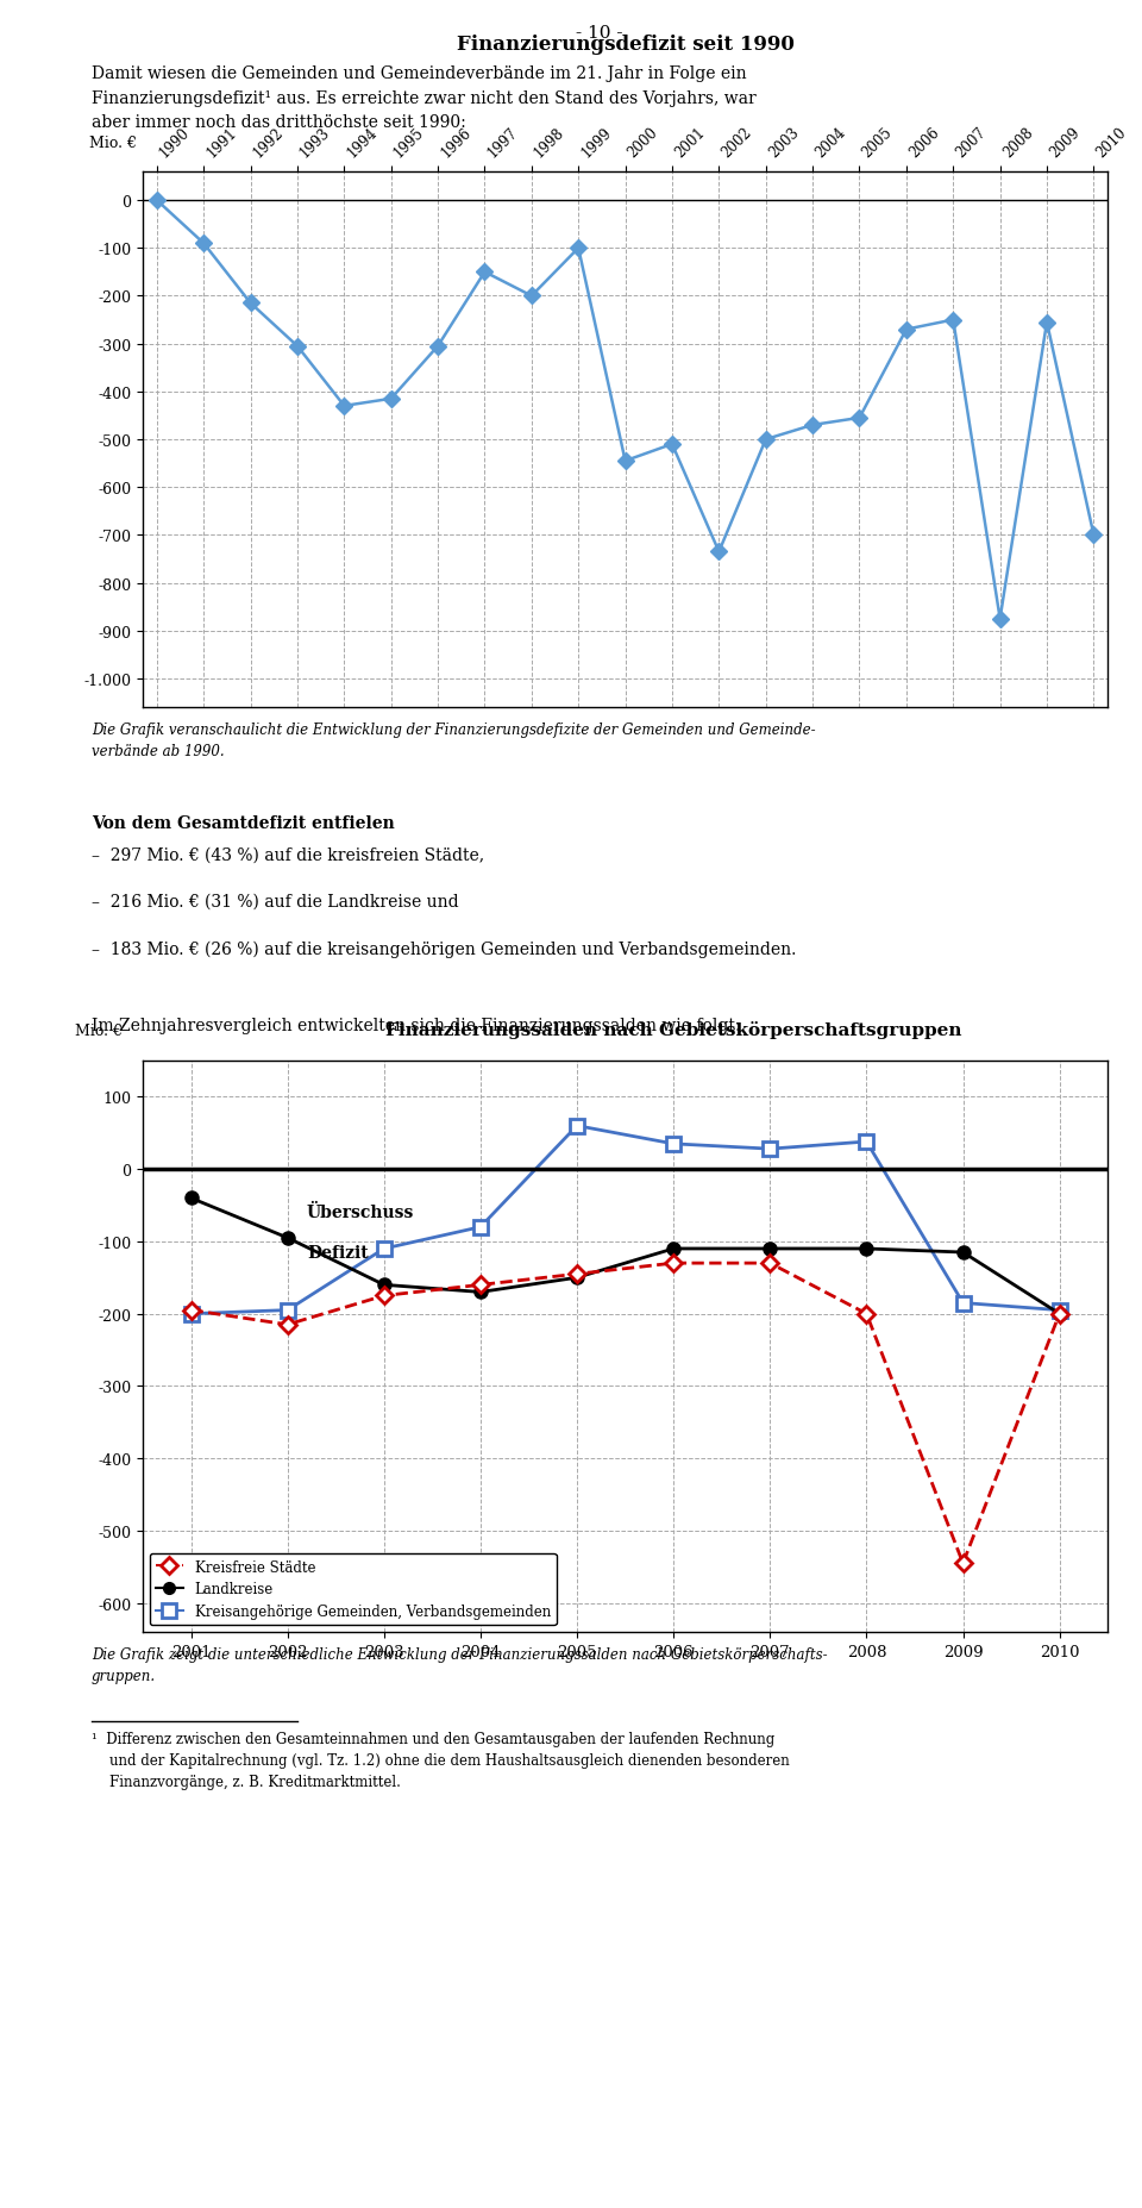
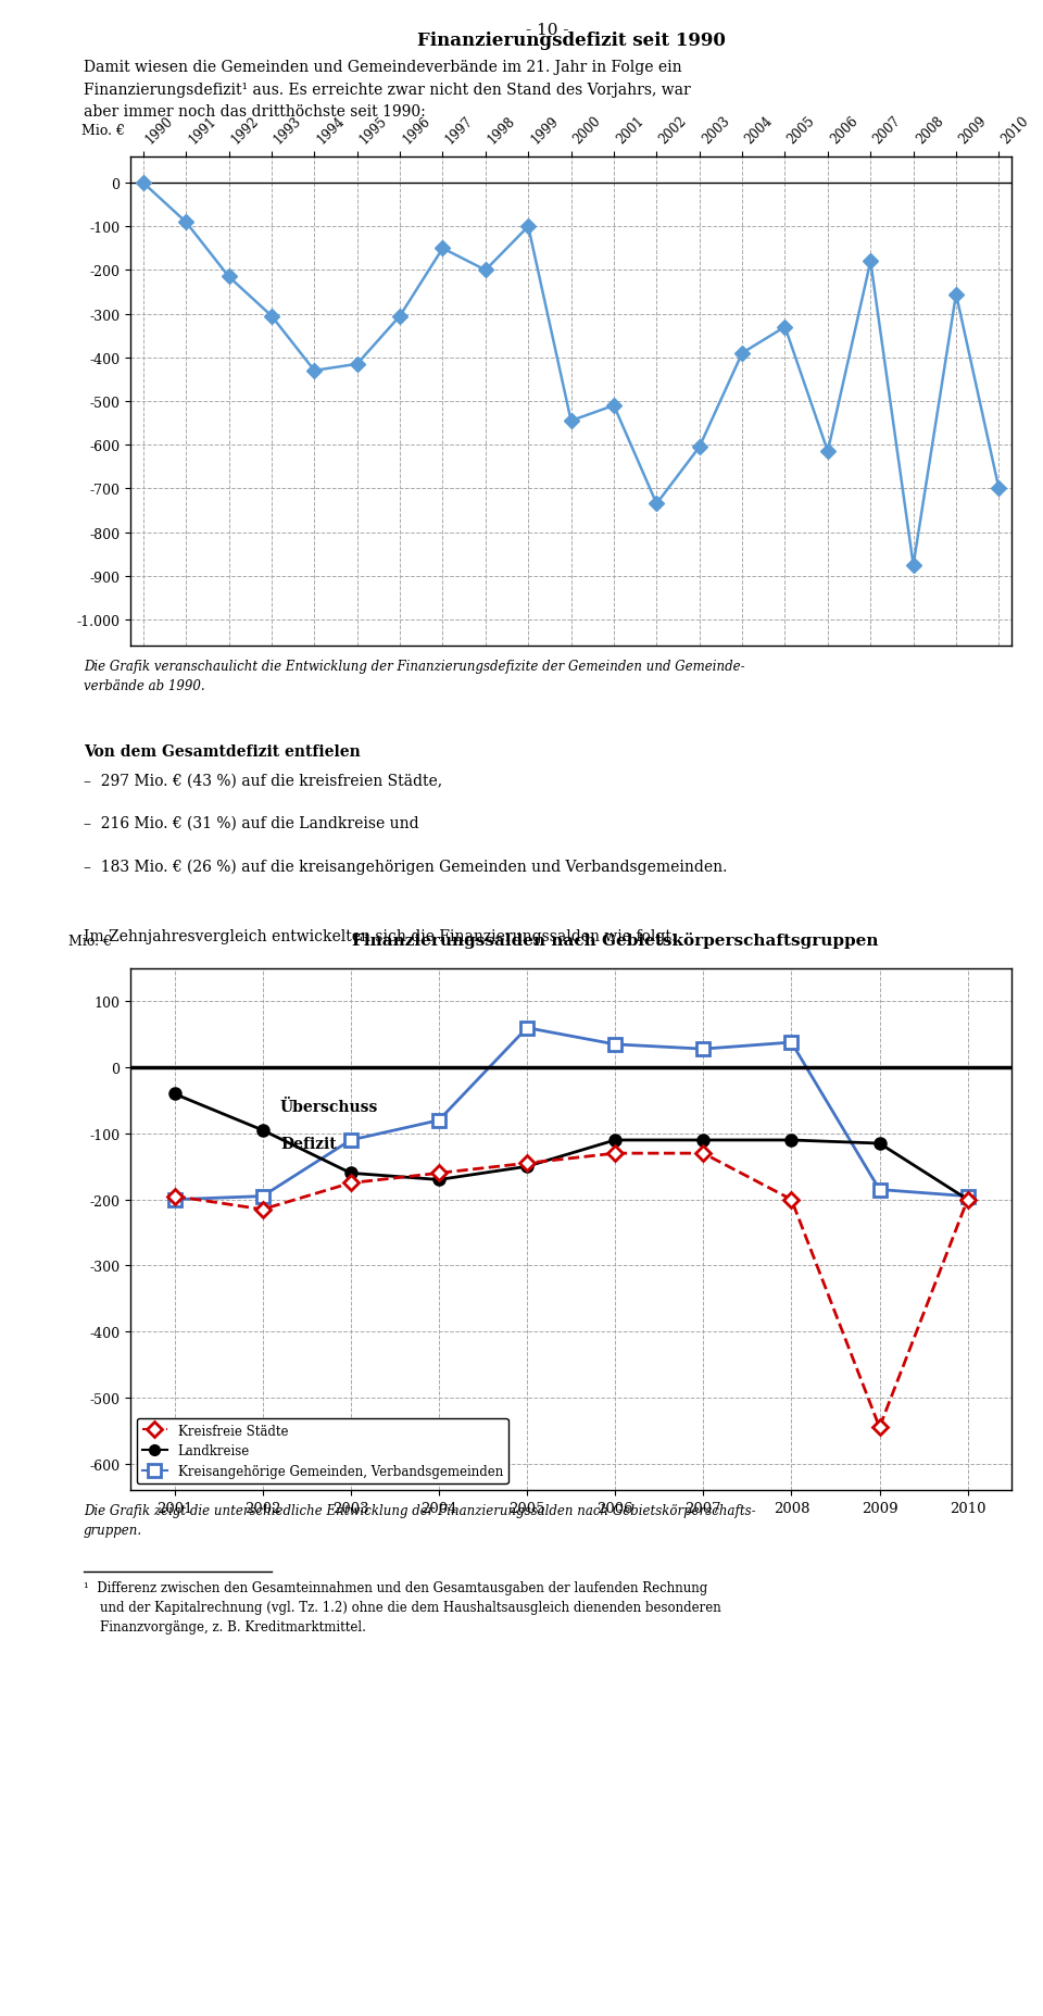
2003: -500 -> -605
2004: -470 -> -390
2005: -455 -> -330
2006: -270 -> -615
2007: -250 -> -180
